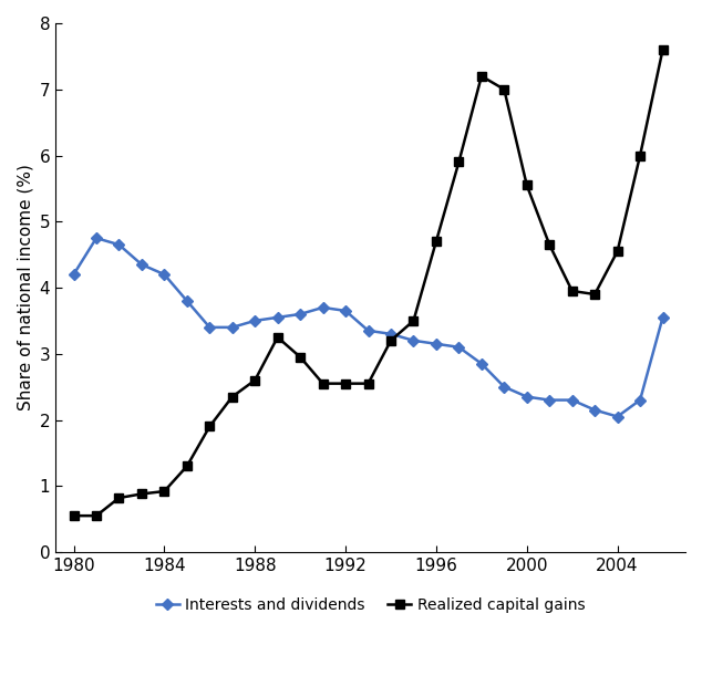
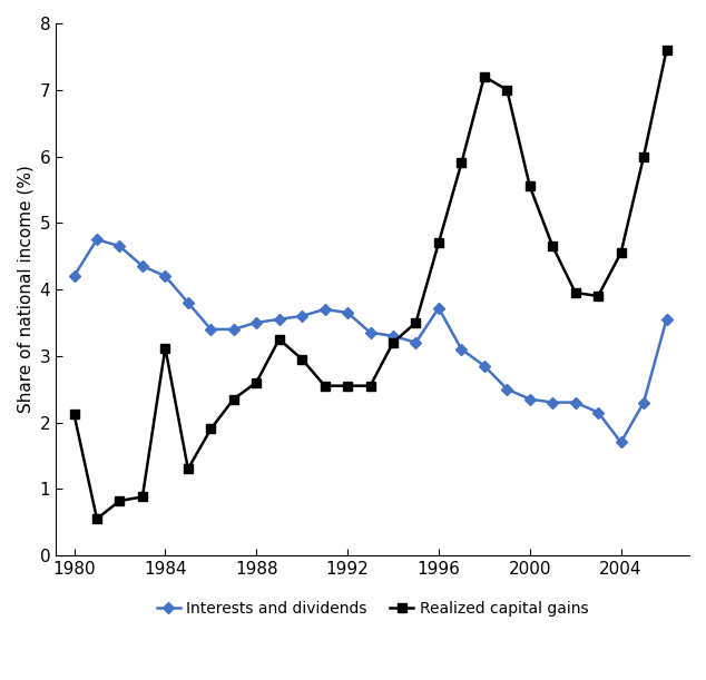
Realized capital gains/1980: 0.55 -> 2.12
Realized capital gains/1984: 0.92 -> 3.12
Interests and dividends/1996: 3.15 -> 3.72
Interests and dividends/2004: 2.05 -> 1.70
